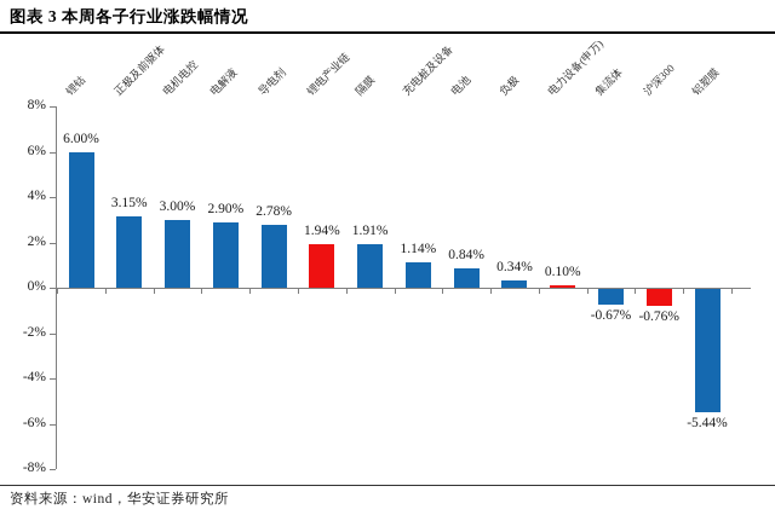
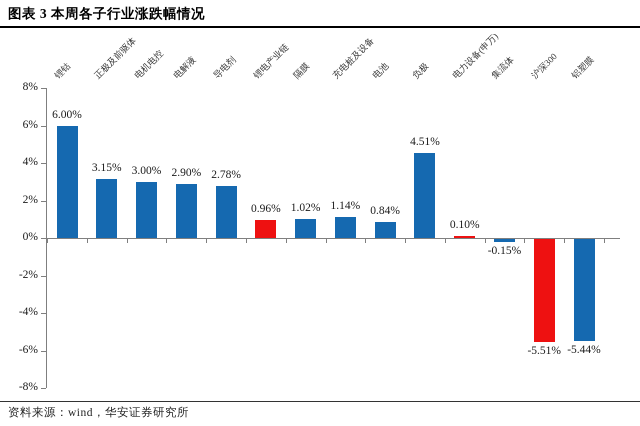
锂电产业链: 1.94% -> 0.96%
隔膜: 1.91% -> 1.02%
负极: 0.34% -> 4.51%
集流体: -0.67% -> -0.15%
沪深300: -0.76% -> -5.51%
